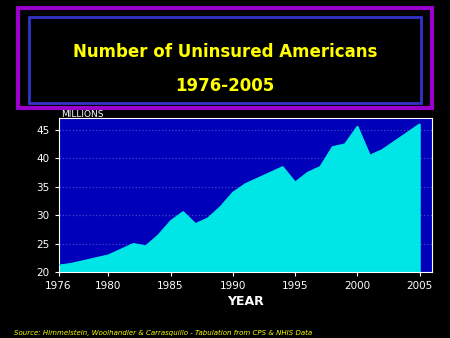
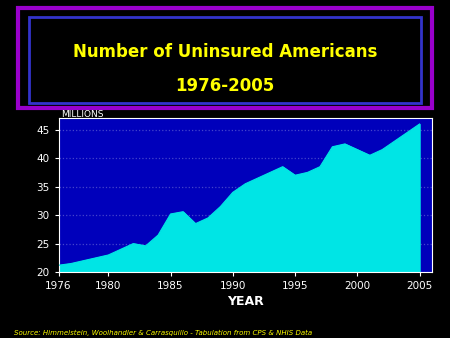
1985: 29.0 -> 30.2
1995: 35.8 -> 37.0
2000: 45.6 -> 41.5
